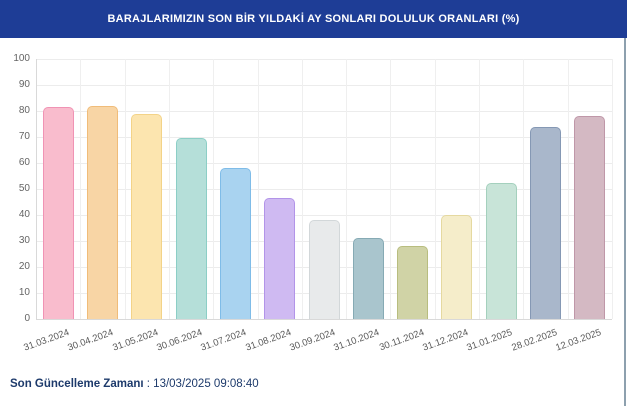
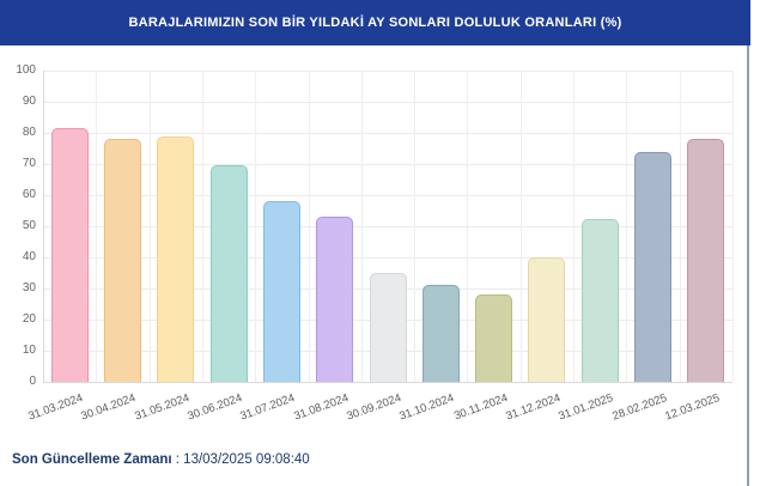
30.04.2024: 82 -> 78
31.08.2024: 46 -> 53
30.09.2024: 38 -> 35
